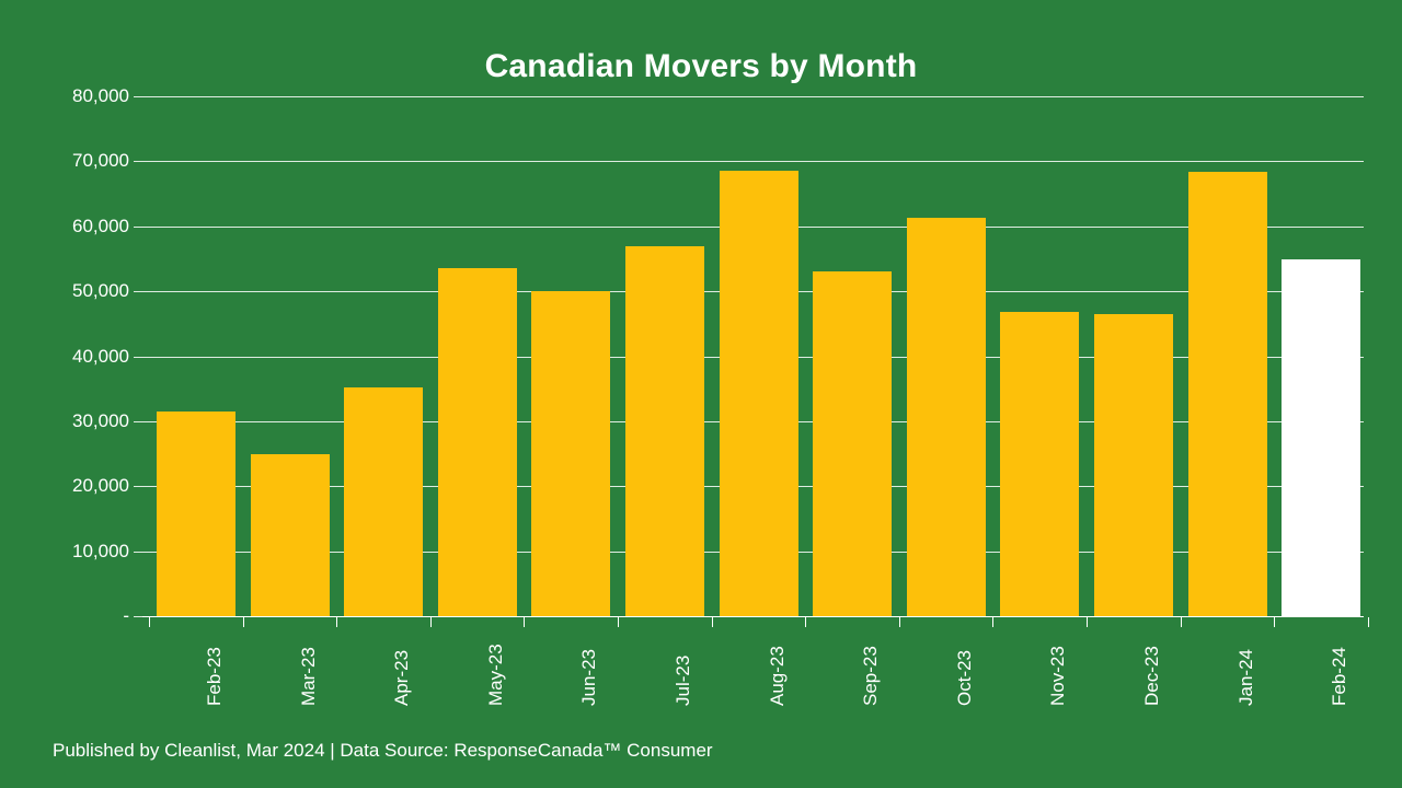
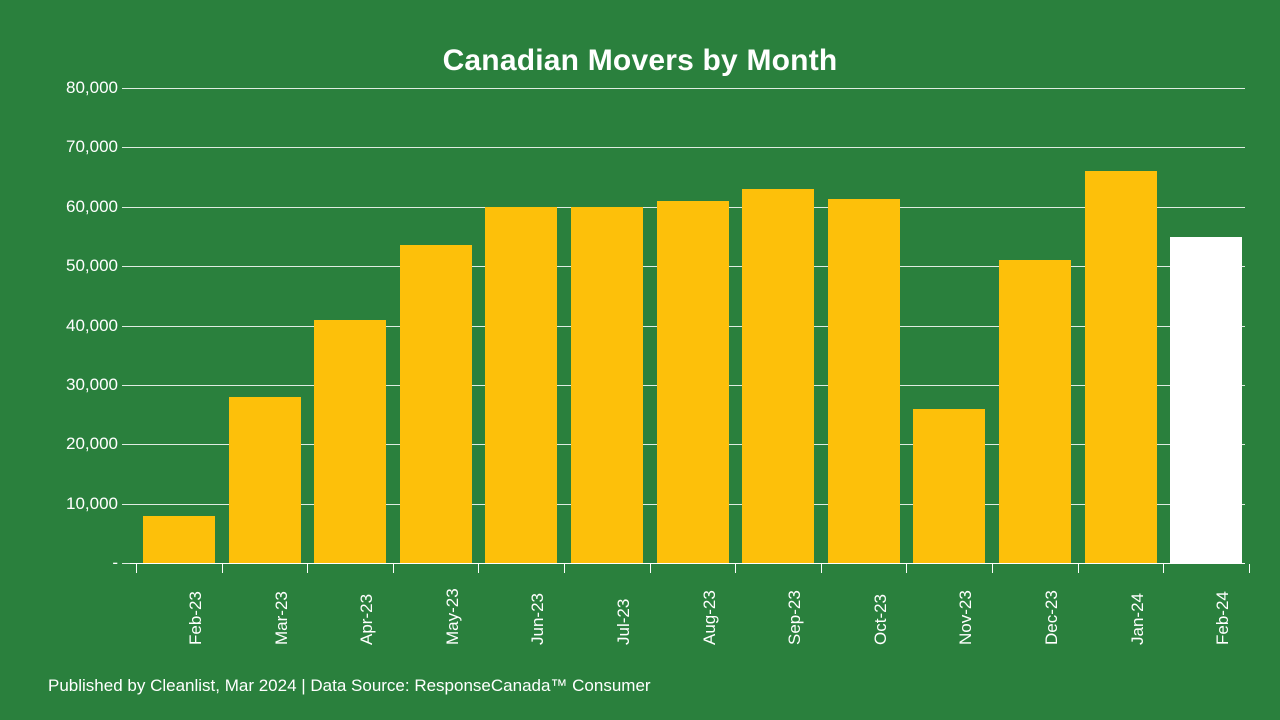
Feb-23: 32000 -> 8000
Mar-23: 25000 -> 28000
Apr-23: 35000 -> 41000
Jun-23: 50000 -> 60000
Jul-23: 57000 -> 60000
Aug-23: 68000 -> 61000
Sep-23: 53000 -> 63000
Nov-23: 47000 -> 26000
Dec-23: 46000 -> 51000
Jan-24: 68000 -> 66000
